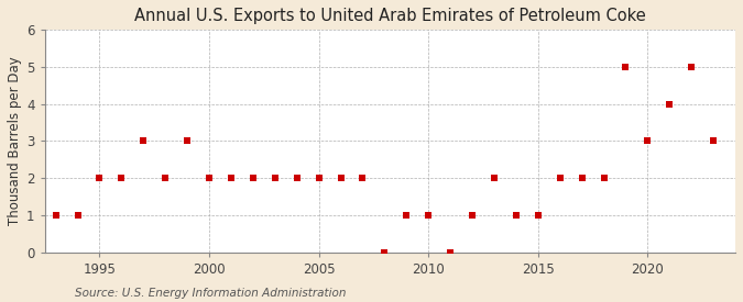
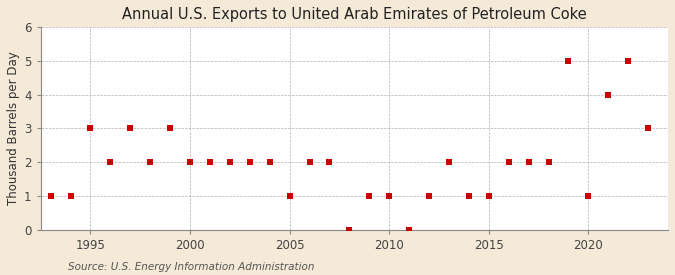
1995: 2 -> 3
2005: 2 -> 1
2020: 3 -> 1
